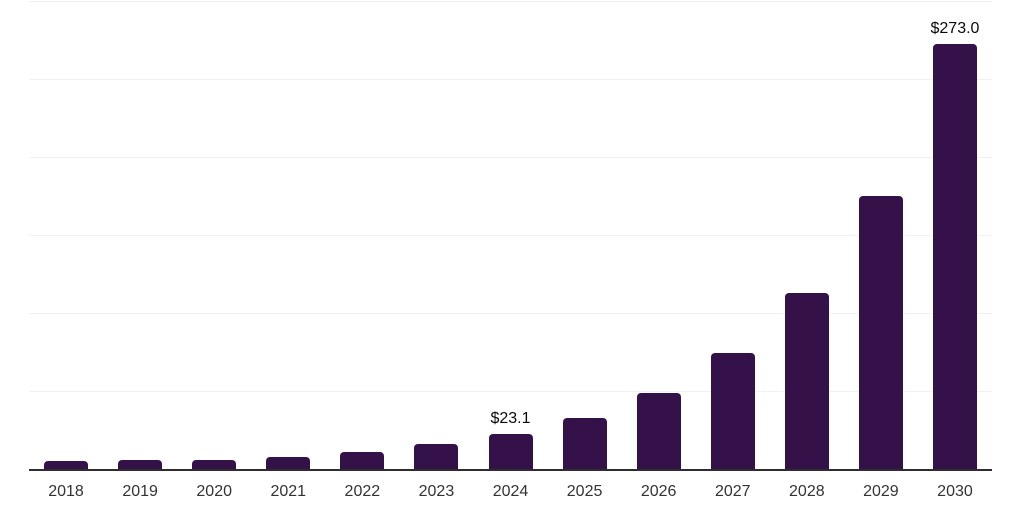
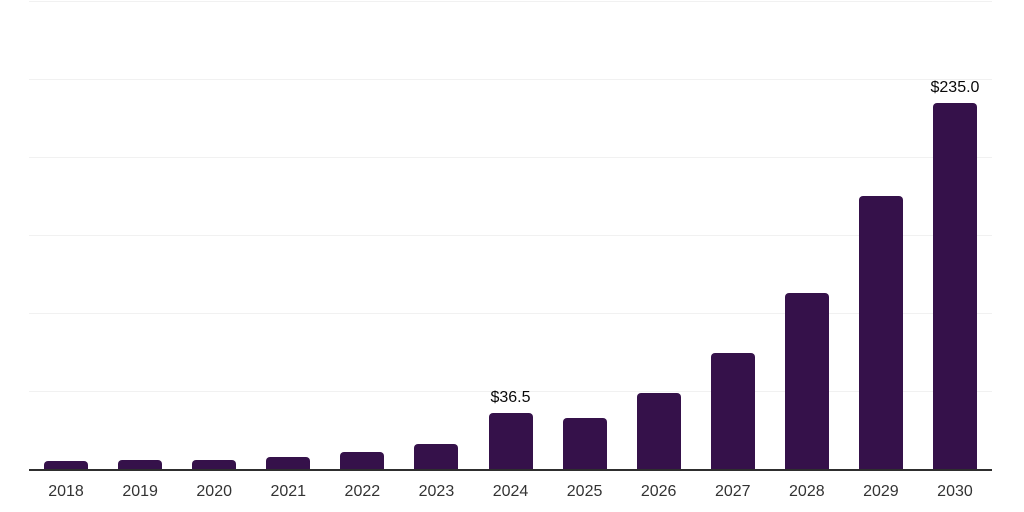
2024: $23.1 -> $36.5
2030: $273.0 -> $235.0
